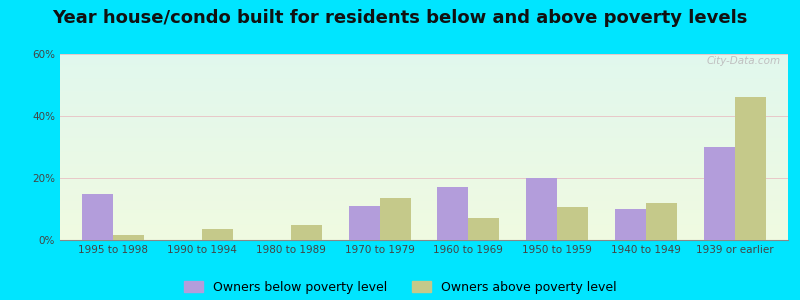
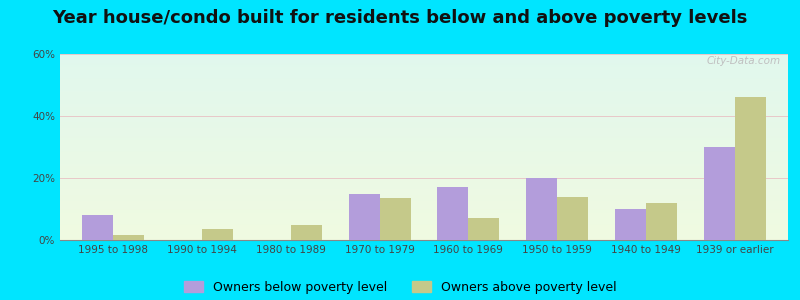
Owners below poverty level/1995 to 1998: 15% -> 8%
Owners below poverty level/1970 to 1979: 11% -> 15%
Owners above poverty level/1950 to 1959: 10.5% -> 14.0%
